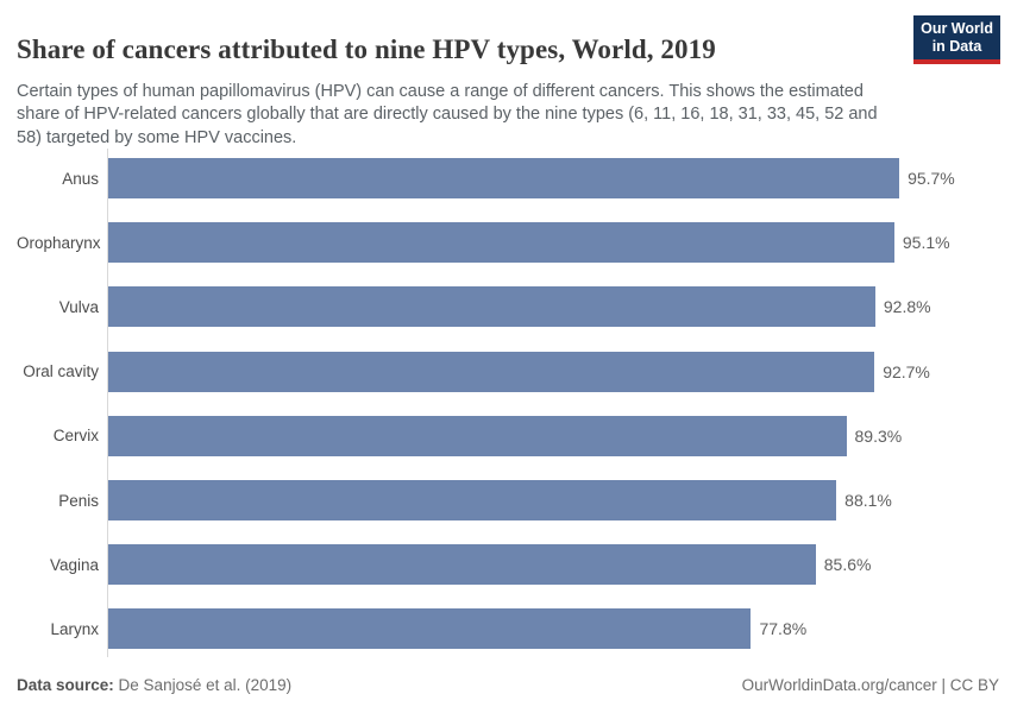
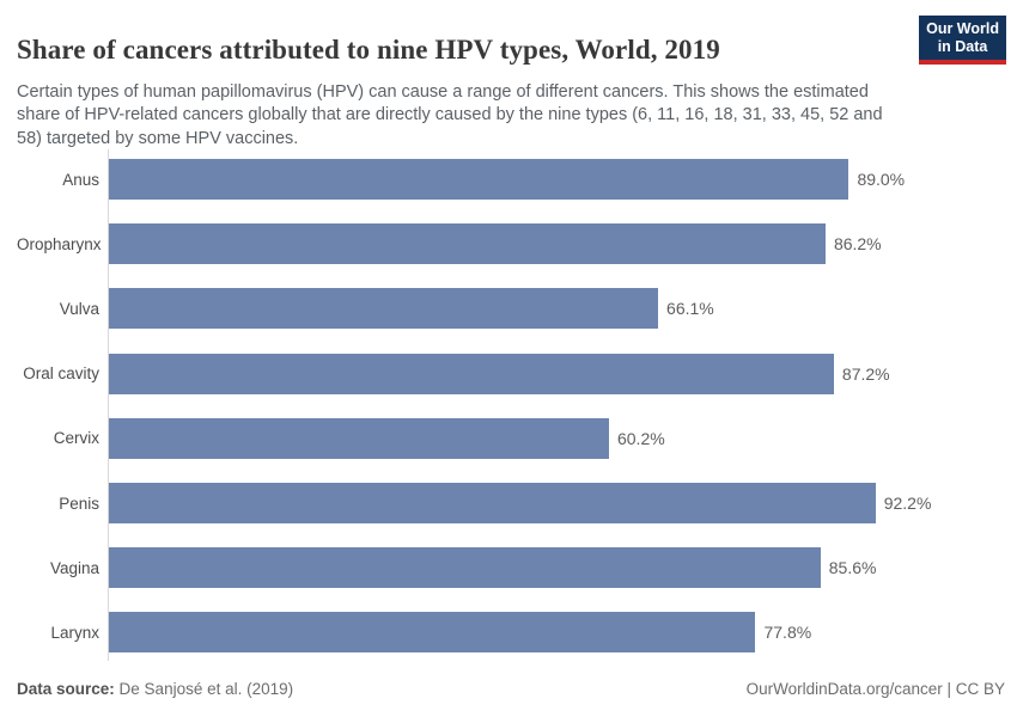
Anus: 95.7% -> 89.0%
Oropharynx: 95.1% -> 86.2%
Vulva: 92.8% -> 66.1%
Oral cavity: 92.7% -> 87.2%
Cervix: 89.3% -> 60.2%
Penis: 88.1% -> 92.2%
